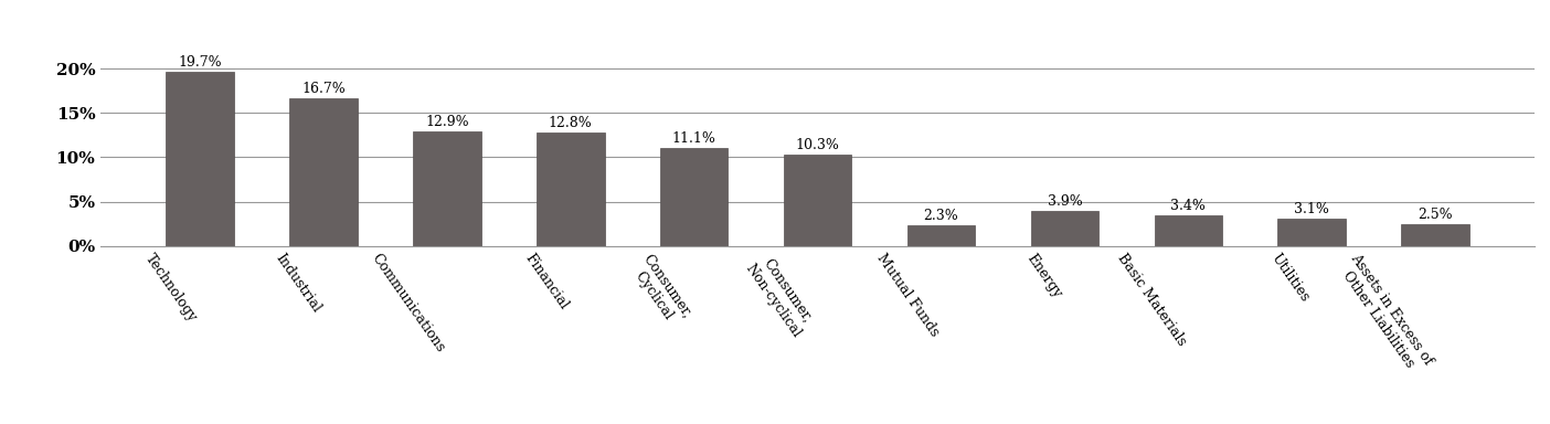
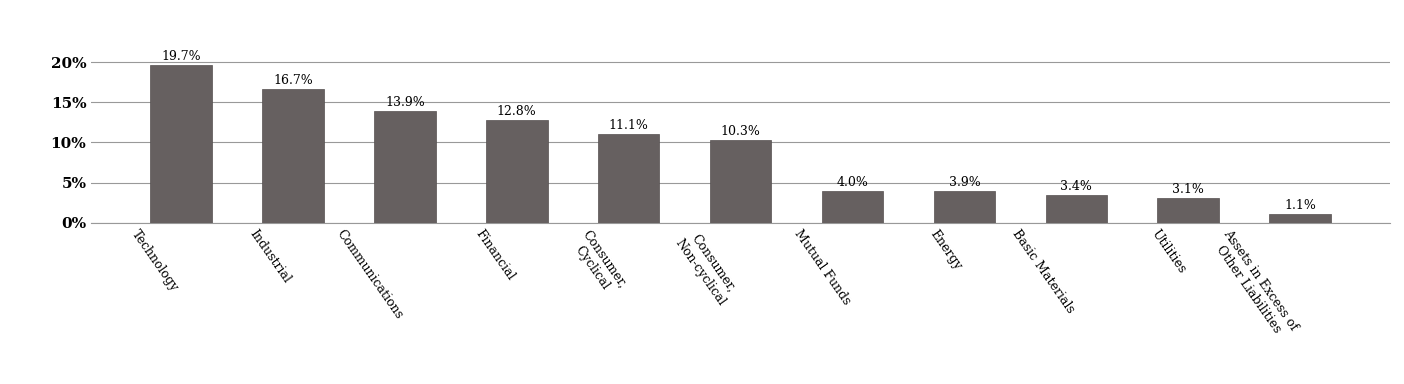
Communications: 12.9% -> 13.9%
Mutual Funds: 2.3% -> 4.0%
Assets in Excess of Other Liabilities: 2.5% -> 1.1%
